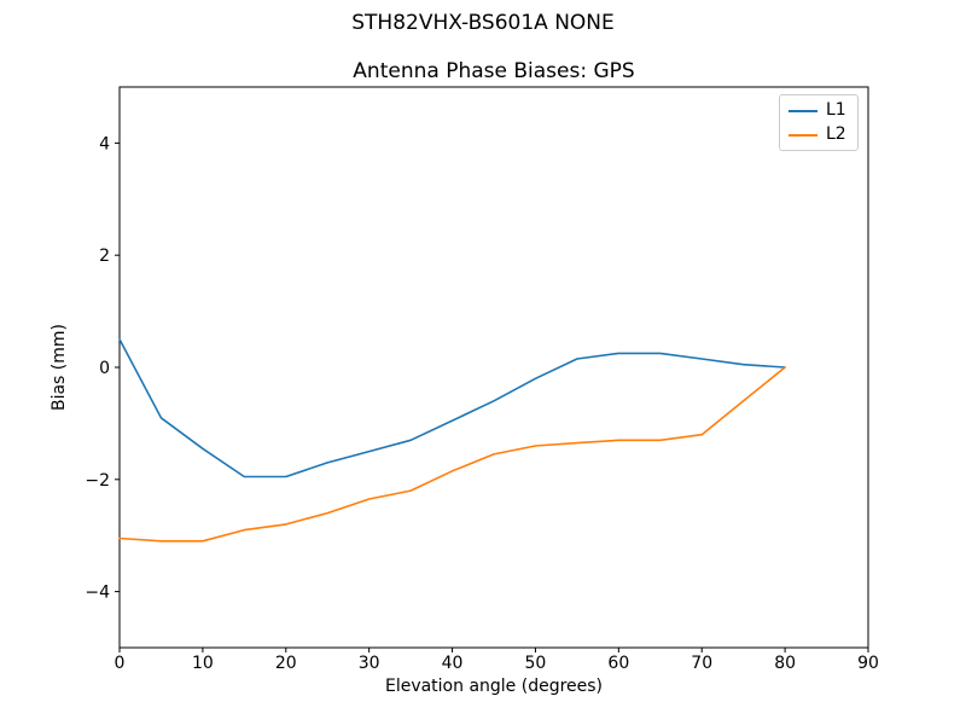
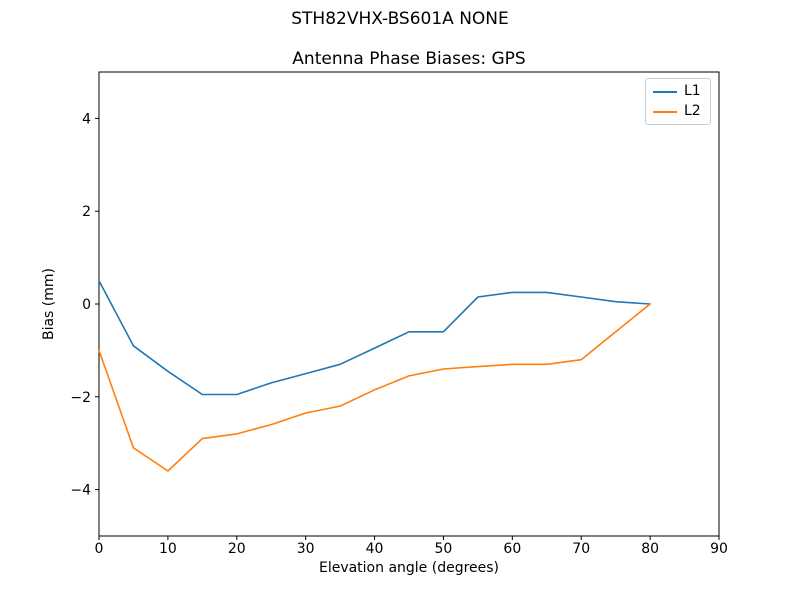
L2/0: -3.0 -> -1.0
L2/10: -3.1 -> -3.6
L1/50: -0.2 -> -0.6
